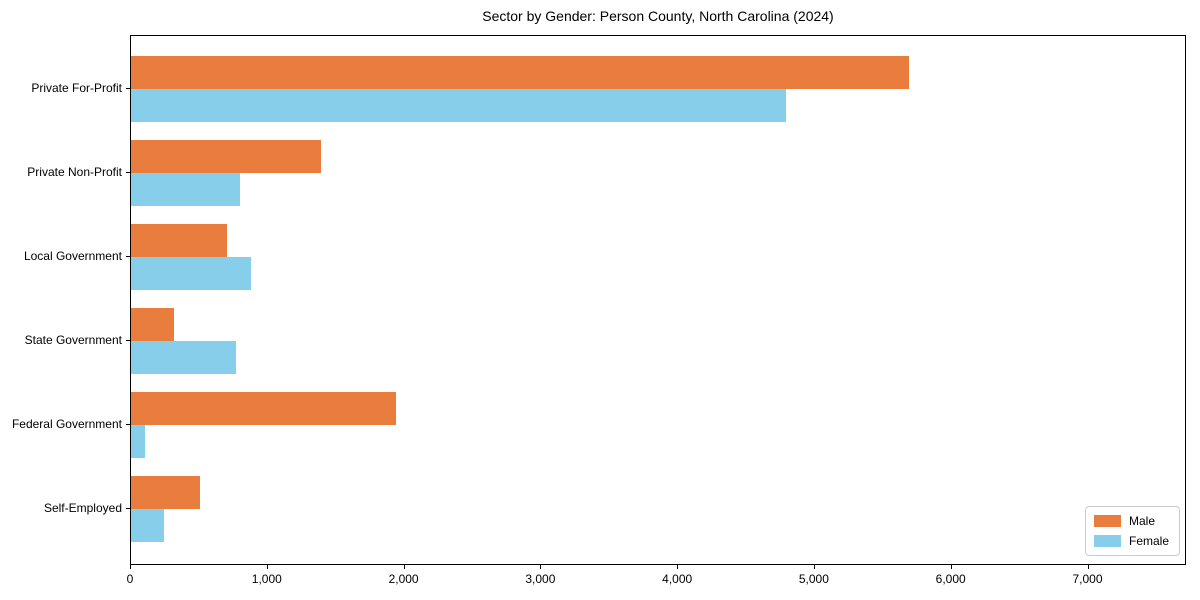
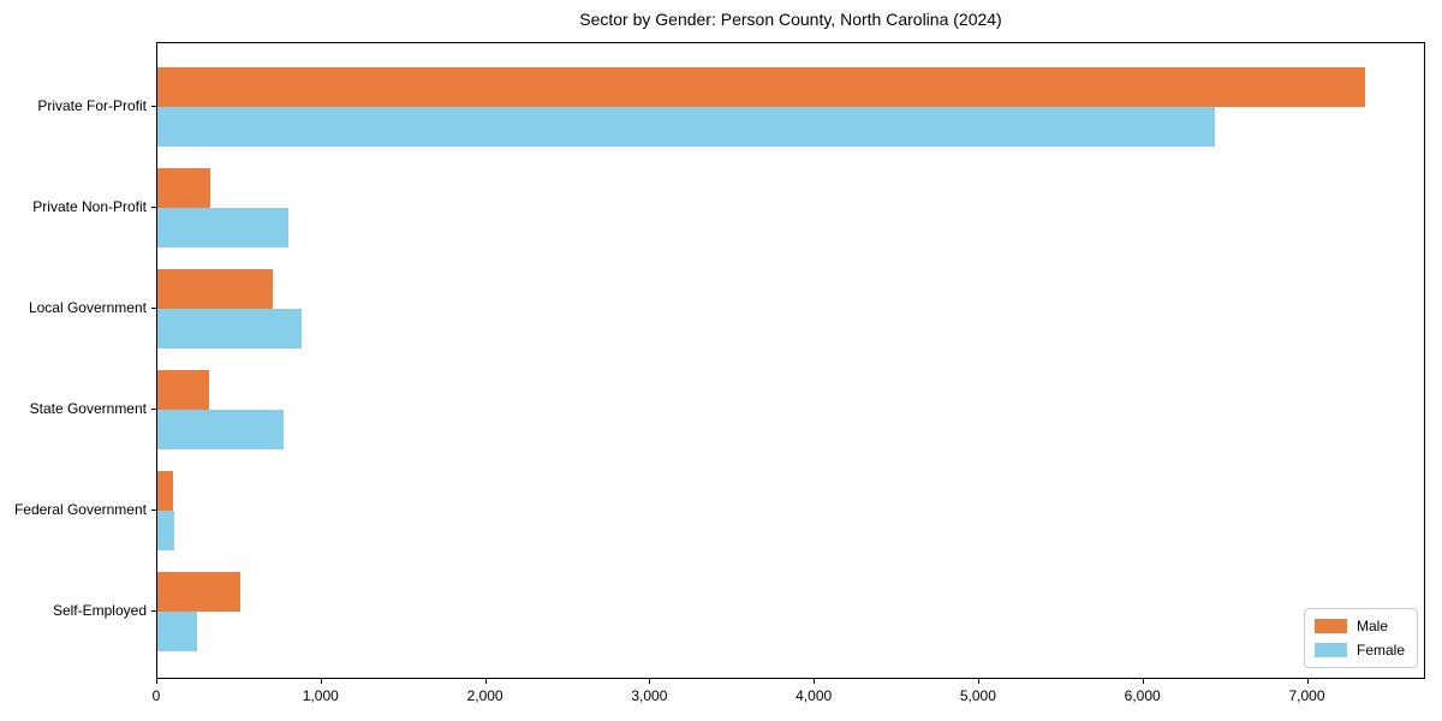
Male/Private For-Profit: 5690 -> 7350
Female/Private For-Profit: 4790 -> 6430
Male/Private Non-Profit: 1390 -> 320
Male/Federal Government: 1940 -> 100
